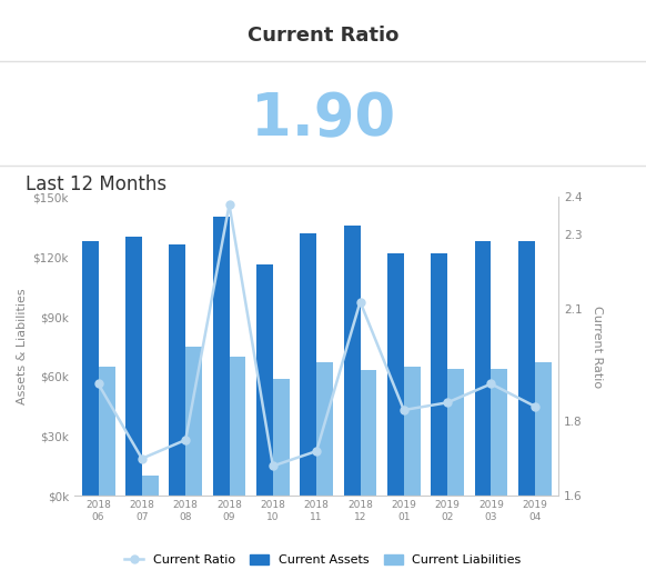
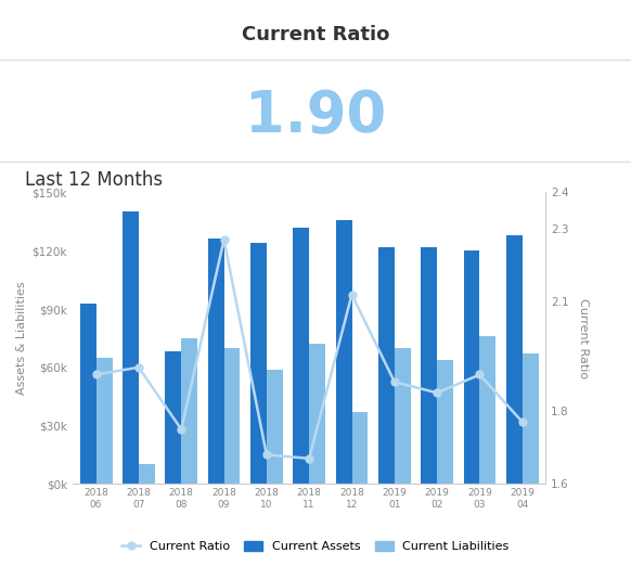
Current Assets/2018 06: $128k -> $93k
Current Assets/2018 07: $130k -> $140k
Current Ratio/2018 07: 1.70 -> 1.92
Current Assets/2018 08: $126k -> $68k
Current Assets/2018 09: $140k -> $126k
Current Ratio/2018 09: 2.38 -> 2.27
Current Assets/2018 10: $116k -> $124k
Current Ratio/2018 11: 1.72 -> 1.67
Current Liabilities/2018 11: $67k -> $72k
Current Liabilities/2018 12: $63k -> $37k
Current Ratio/2019 01: 1.83 -> 1.88
Current Liabilities/2019 01: $65k -> $70k
Current Assets/2019 03: $128k -> $120k
Current Liabilities/2019 03: $64k -> $76k
Current Ratio/2019 04: 1.84 -> 1.77
